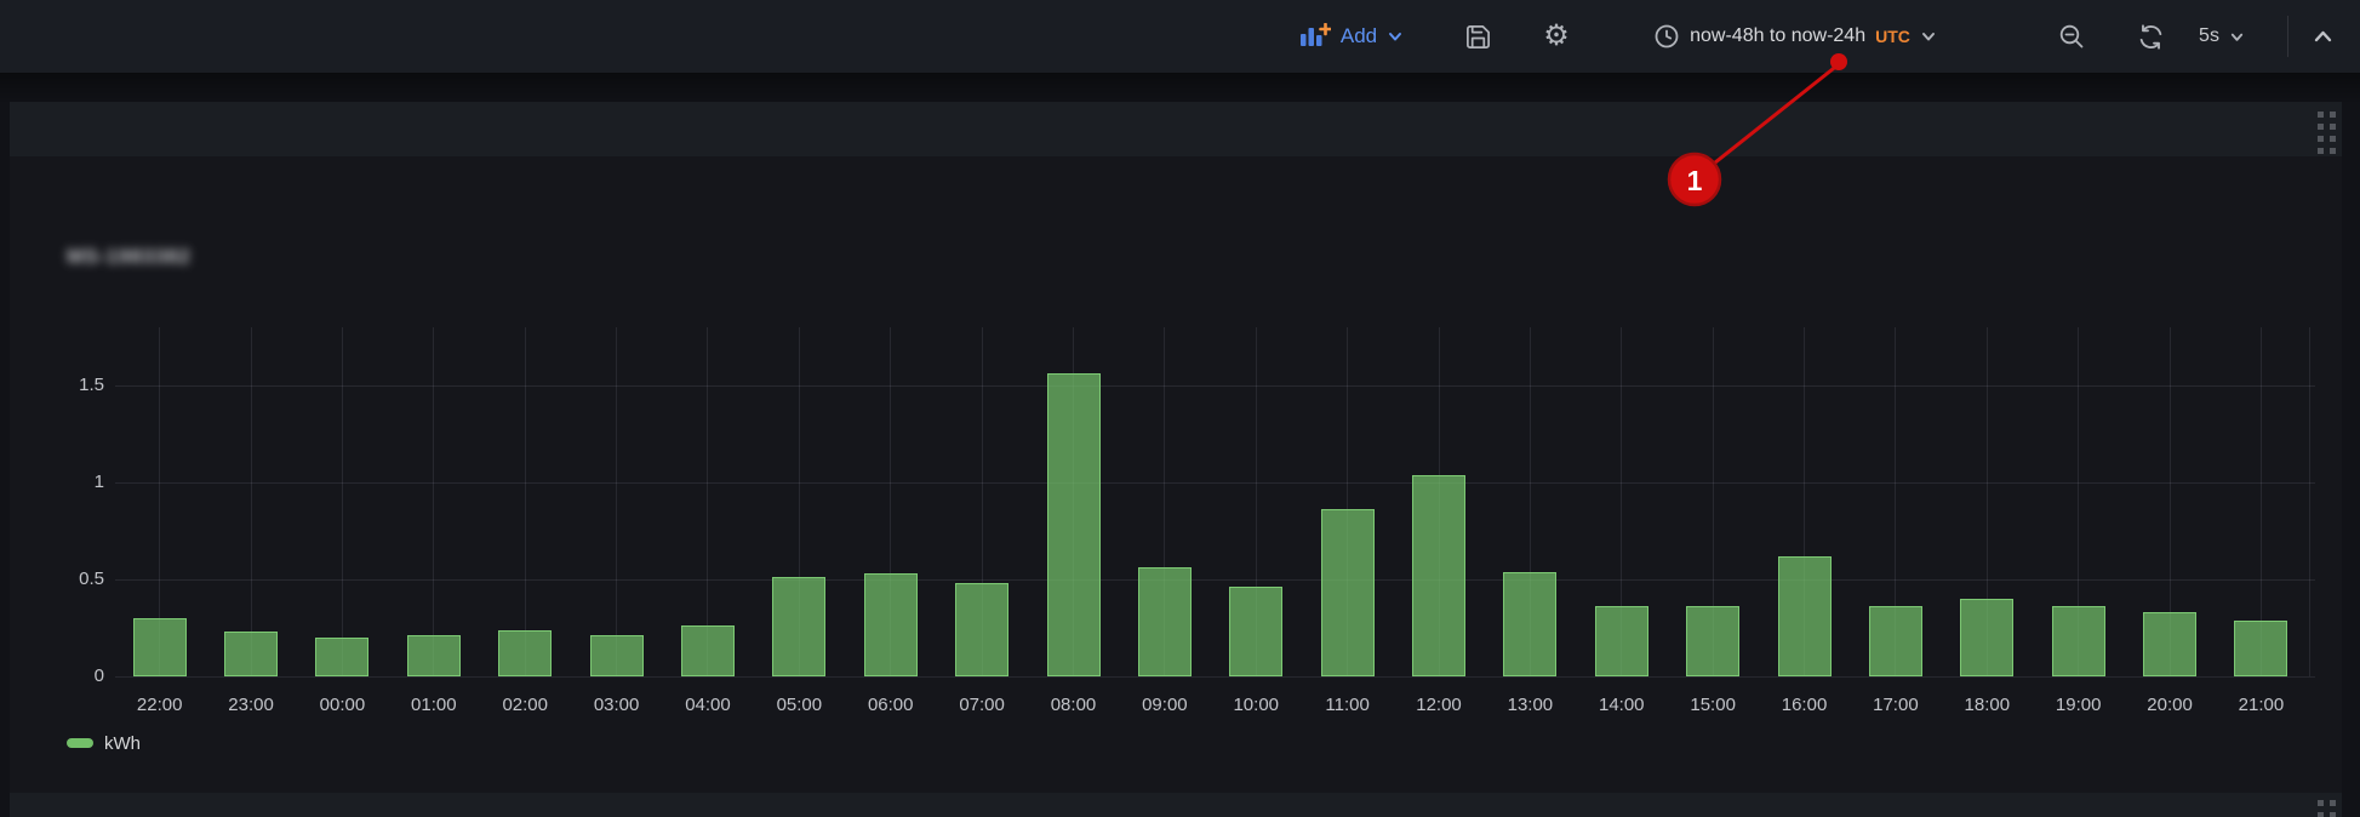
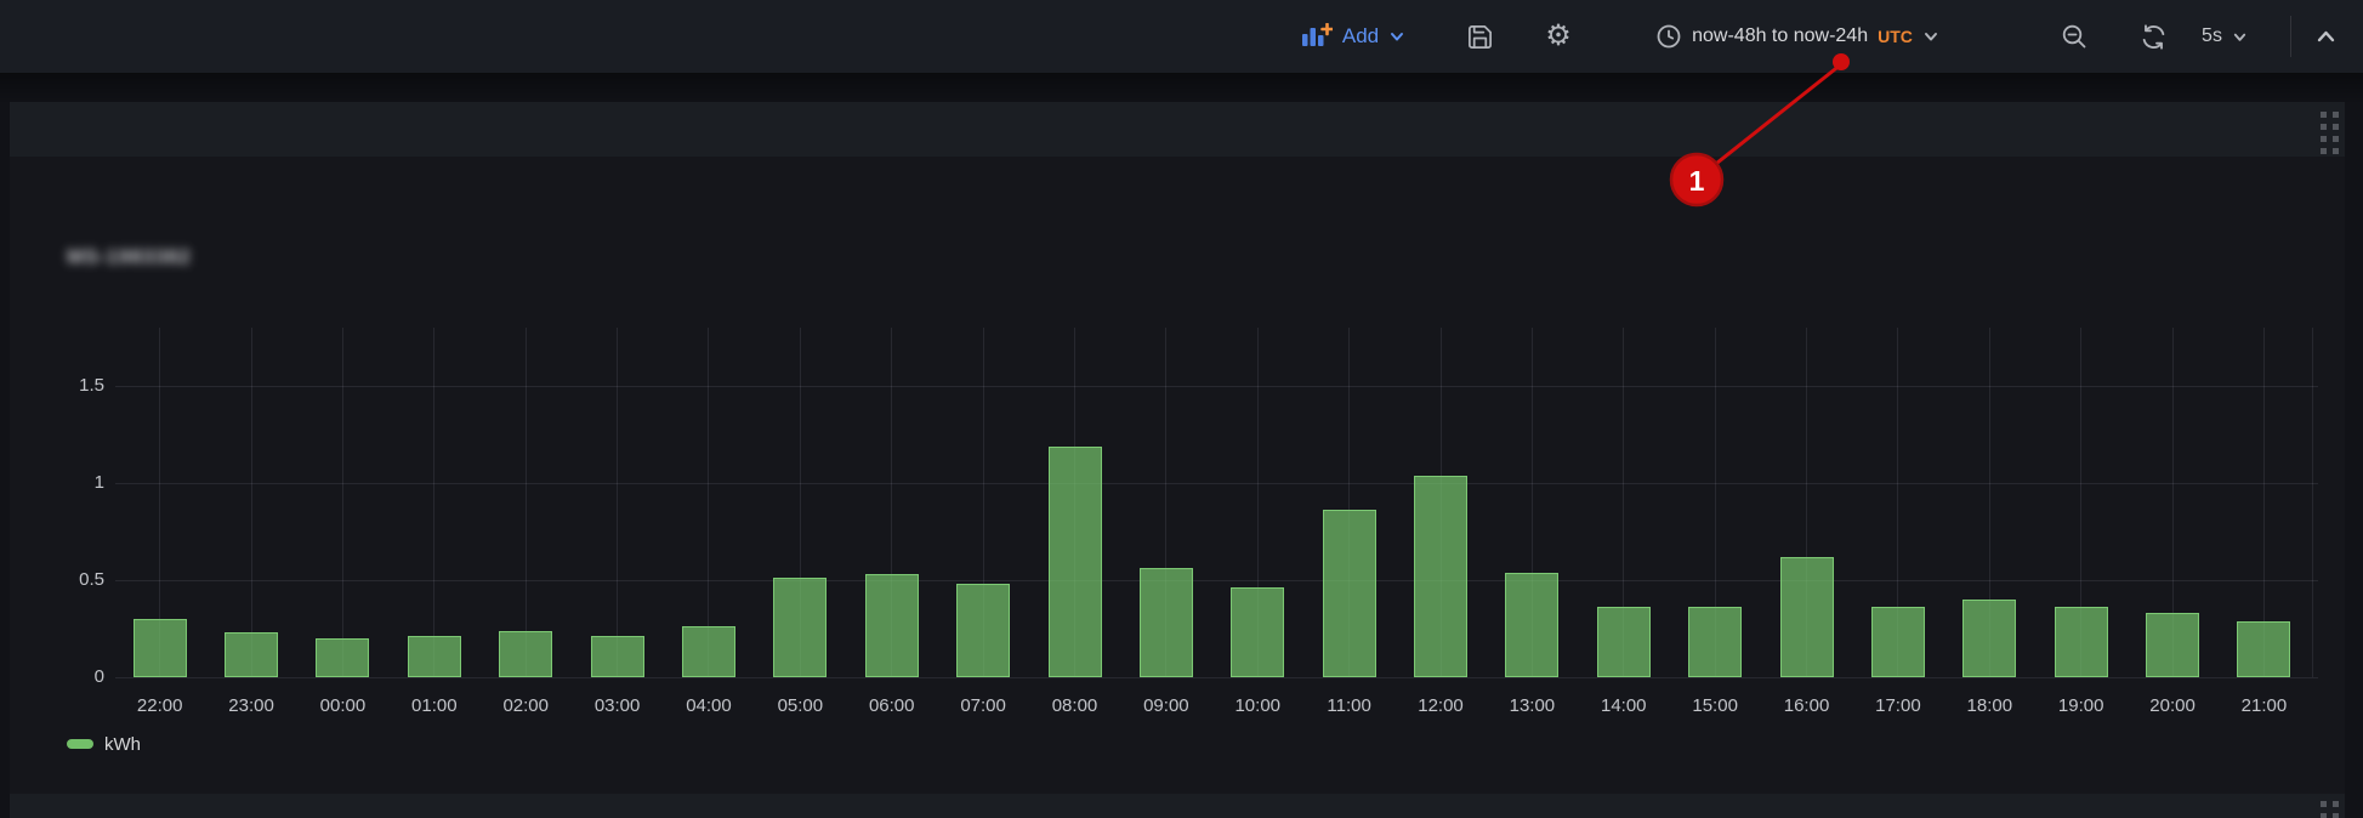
08:00: 1.56 -> 1.19
